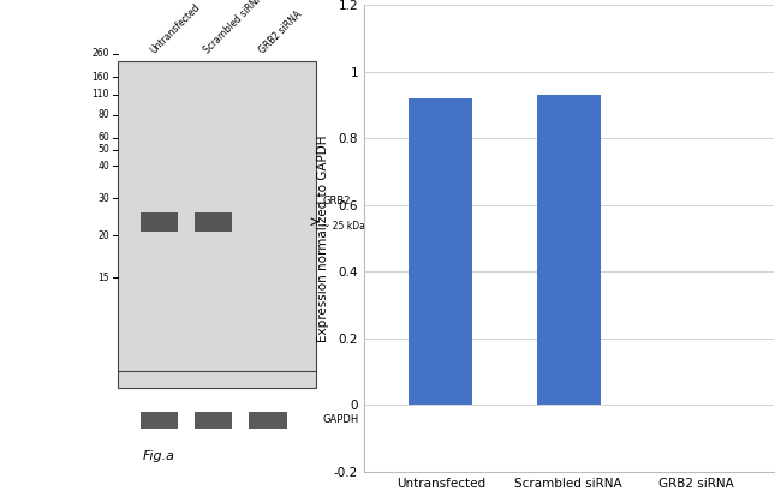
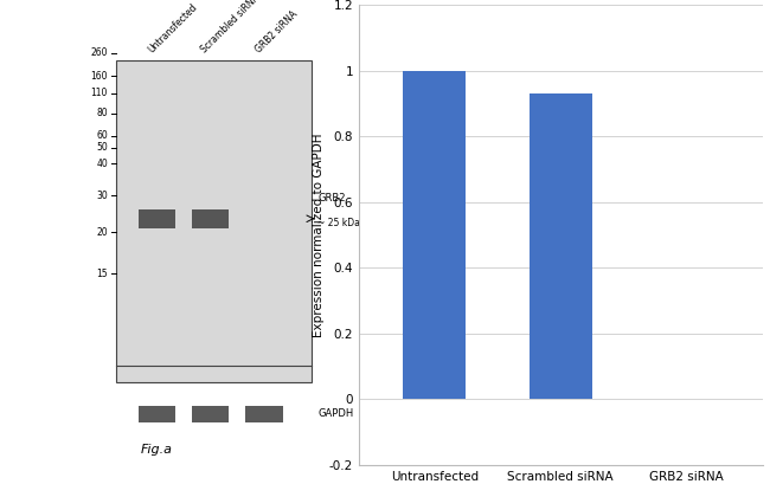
Untransfected: 0.92 -> 1.00
